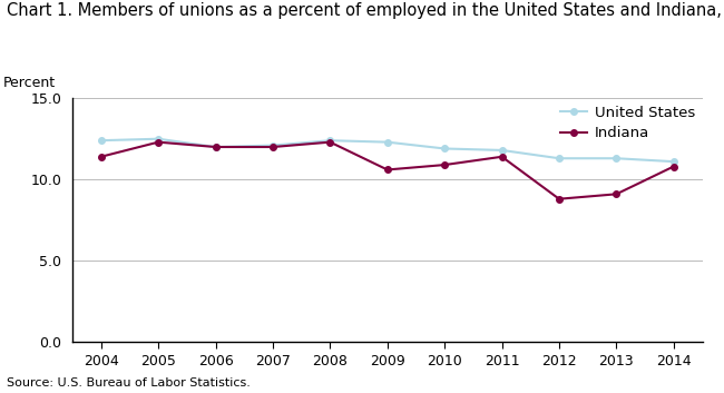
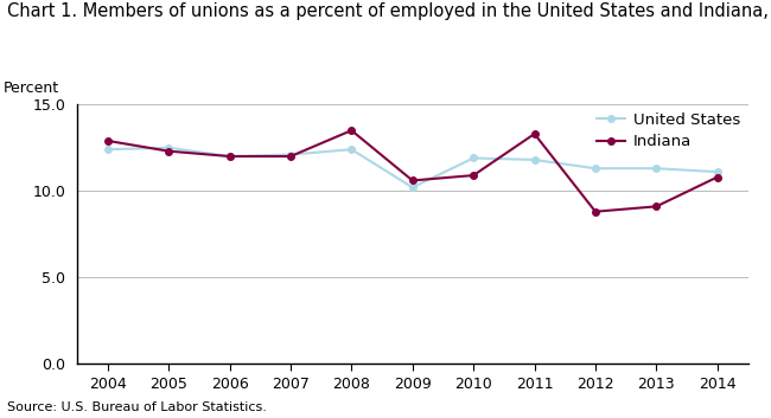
Indiana/2004: 11.4 -> 12.9
Indiana/2008: 12.3 -> 13.5
United States/2009: 12.3 -> 10.2
Indiana/2011: 11.4 -> 13.3
